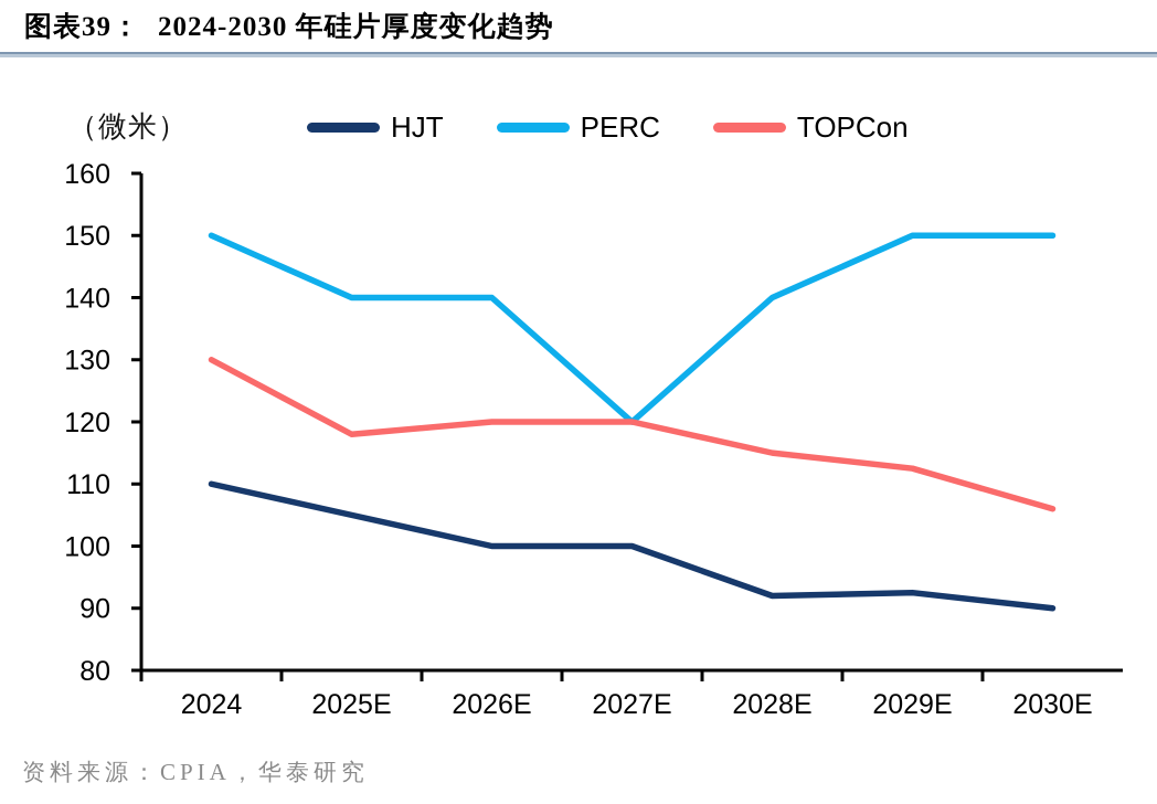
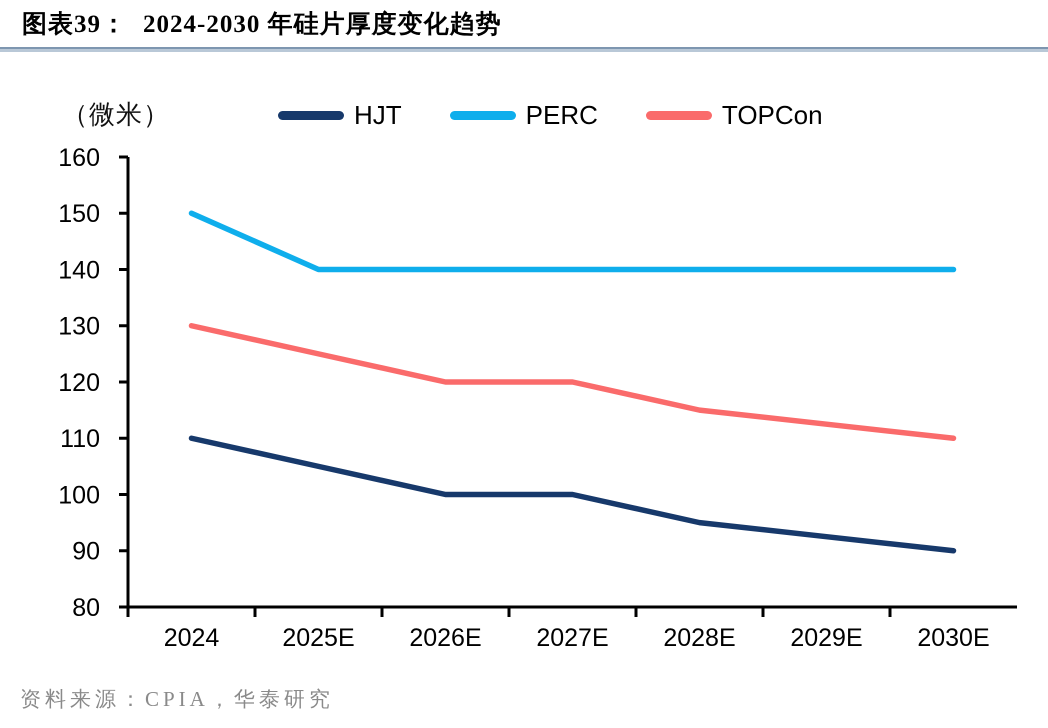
TOPCon/2025E: 118 -> 125
PERC/2027E: 120 -> 140
HJT/2028E: 92 -> 95
PERC/2029E: 150 -> 140
PERC/2030E: 150 -> 140
TOPCon/2030E: 106 -> 110
